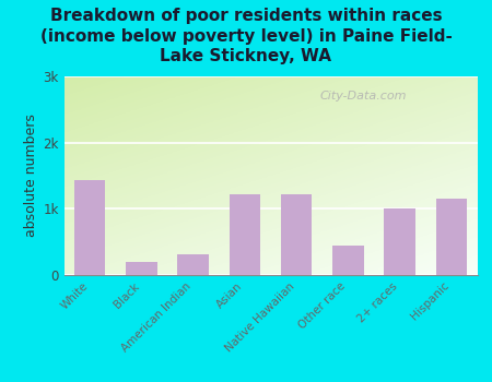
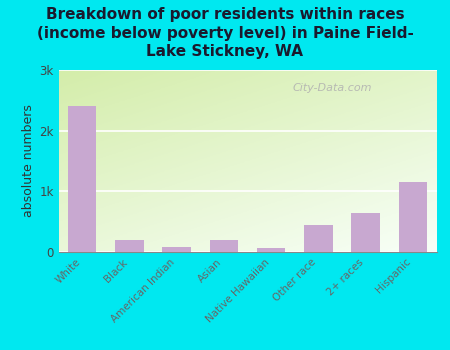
White: 1.44k -> 2.40k
American Indian: 0.32k -> 0.08k
Asian: 1.22k -> 0.20k
Native Hawaiian: 1.22k -> 0.07k
2+ races: 1.00k -> 0.65k
